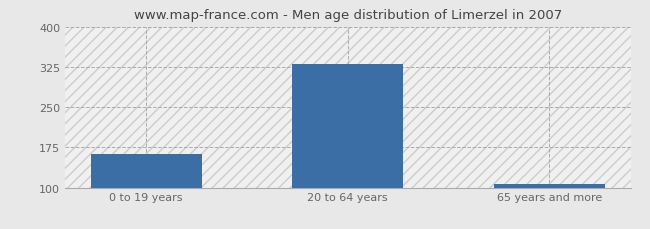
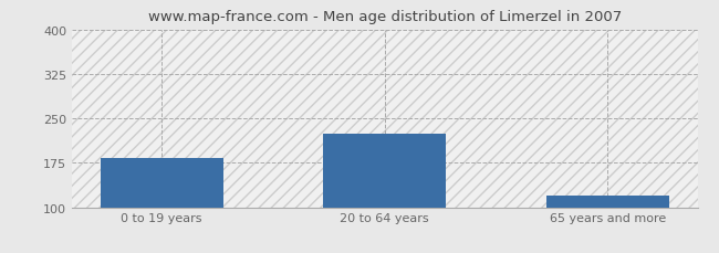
0 to 19 years: 162 -> 184
20 to 64 years: 331 -> 224
65 years and more: 107 -> 120
